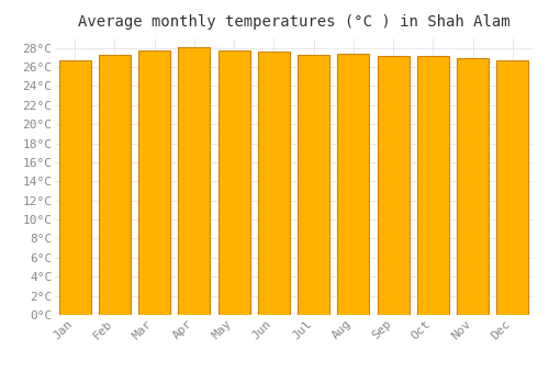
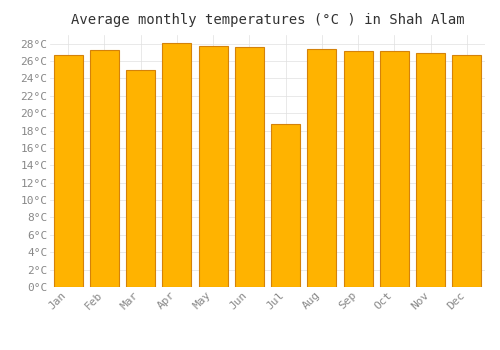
Mar: 27.7°C -> 25.0°C
Jul: 27.3°C -> 18.8°C
